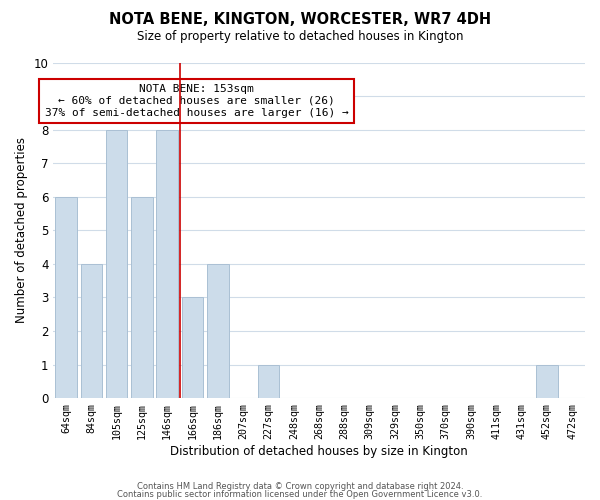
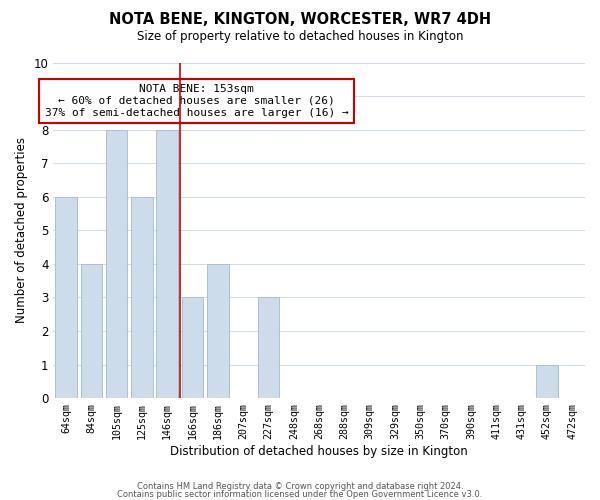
227sqm: 1 -> 3
